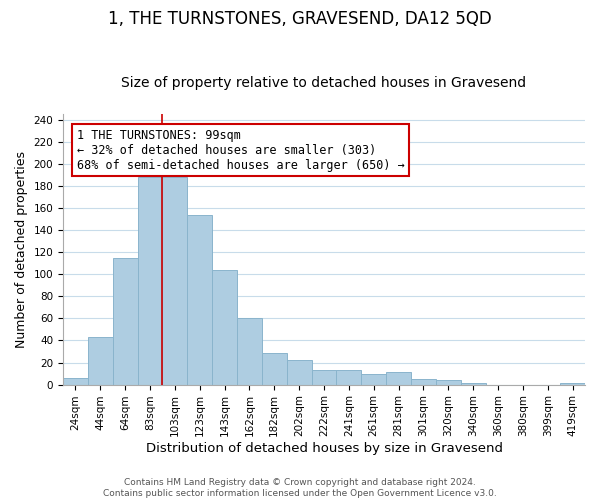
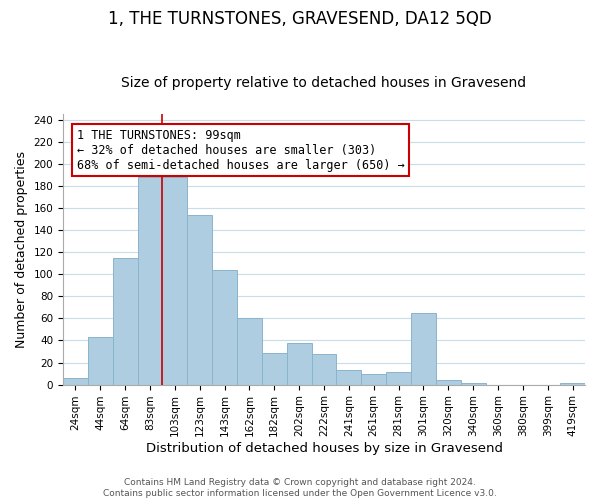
202sqm: 22 -> 38
222sqm: 13 -> 28
301sqm: 5 -> 65
